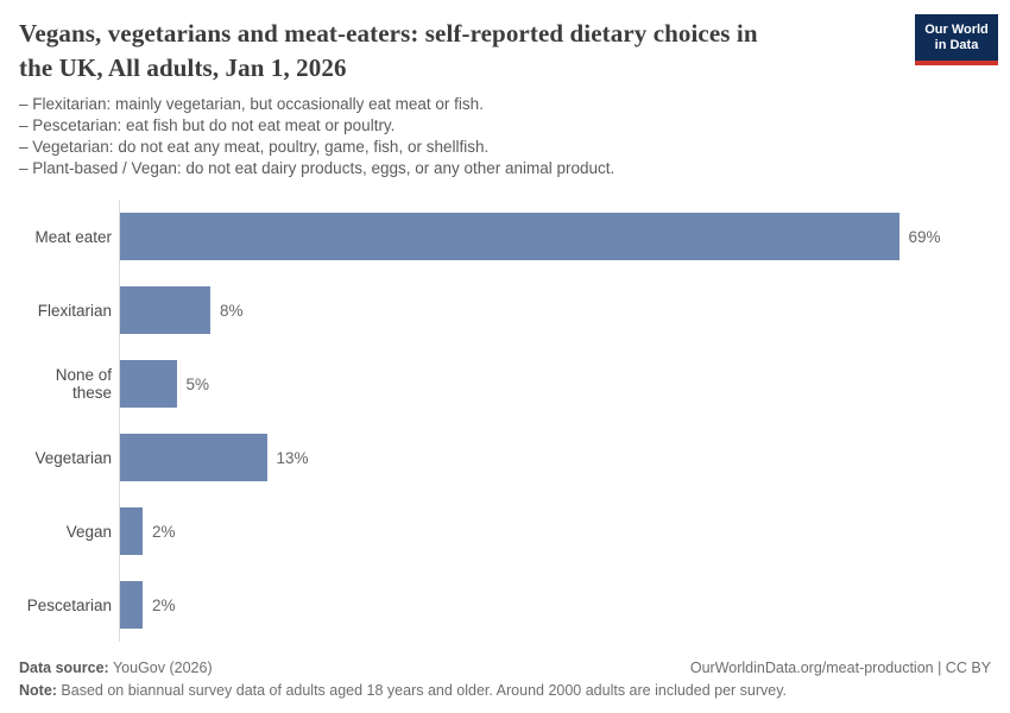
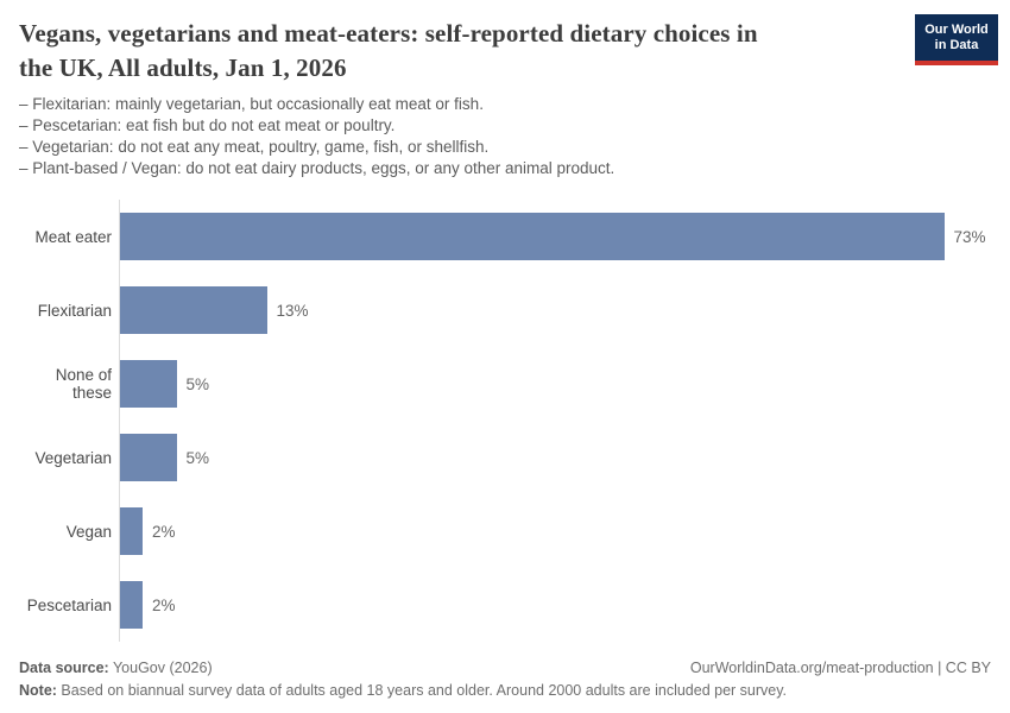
Meat eater: 69% -> 73%
Flexitarian: 8% -> 13%
Vegetarian: 13% -> 5%
